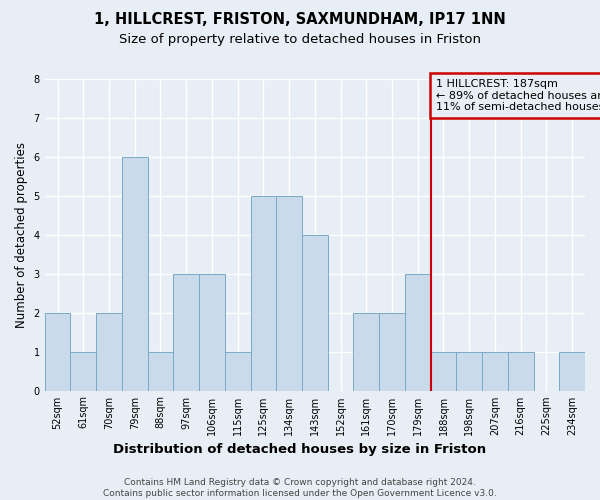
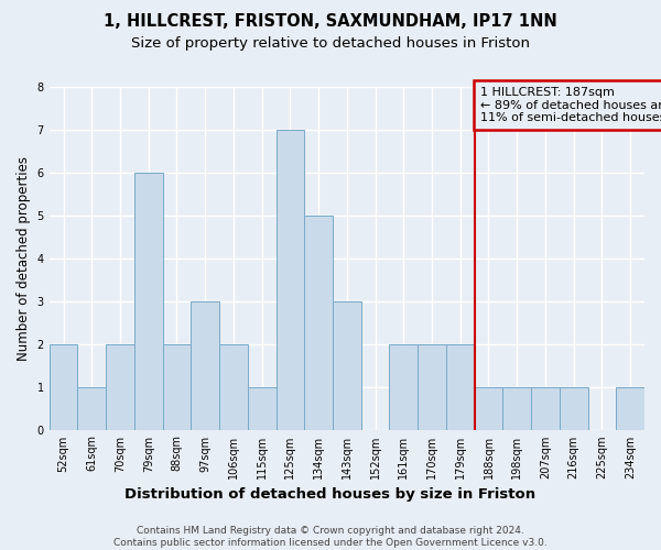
88sqm: 1 -> 2
106sqm: 3 -> 2
125sqm: 5 -> 7
143sqm: 4 -> 3
179sqm: 3 -> 2
